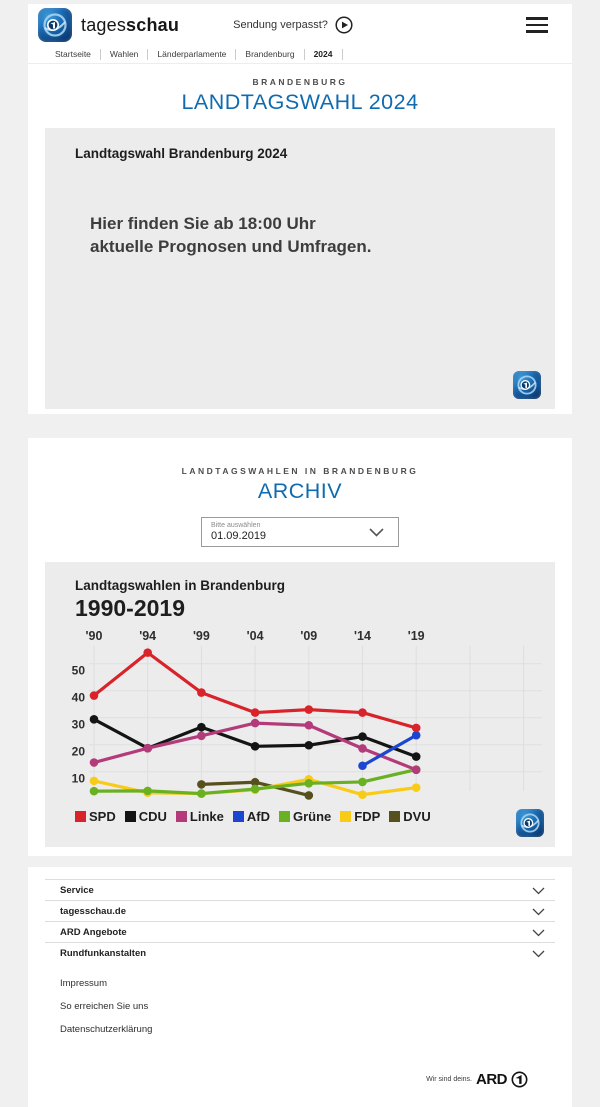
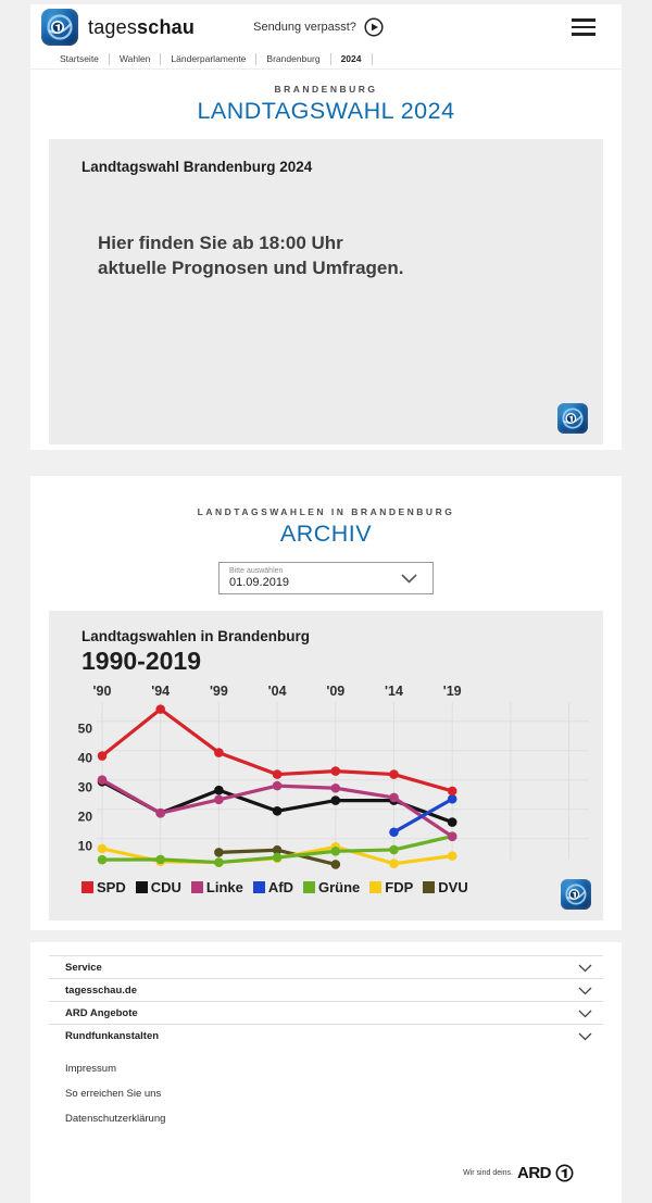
Linke/'90: 13 -> 30
CDU/'09: 20 -> 23
Linke/'14: 19 -> 24
